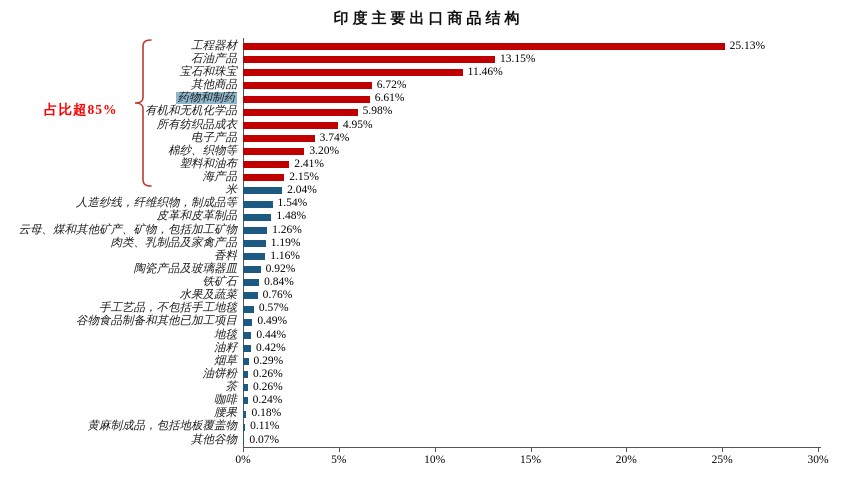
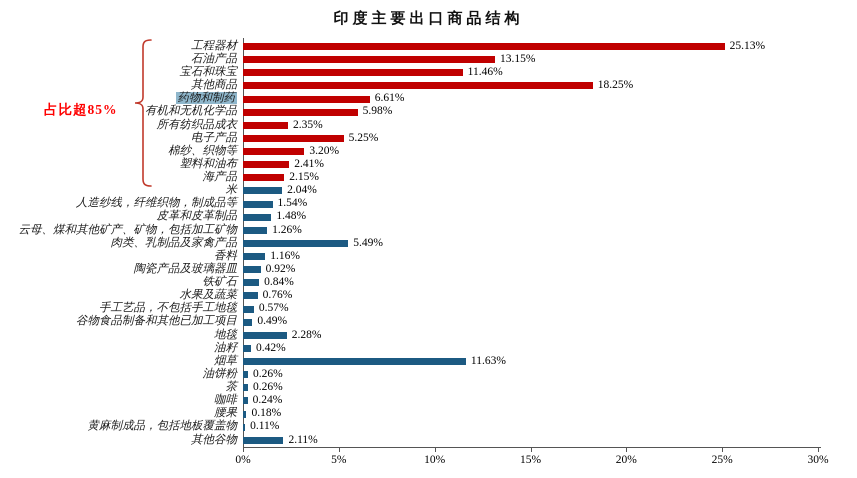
其他商品: 6.72% -> 18.25%
所有纺织品成衣: 4.95% -> 2.35%
电子产品: 3.74% -> 5.25%
肉类、乳制品及家禽产品: 1.19% -> 5.49%
地毯: 0.44% -> 2.28%
烟草: 0.29% -> 11.63%
其他谷物: 0.07% -> 2.11%
